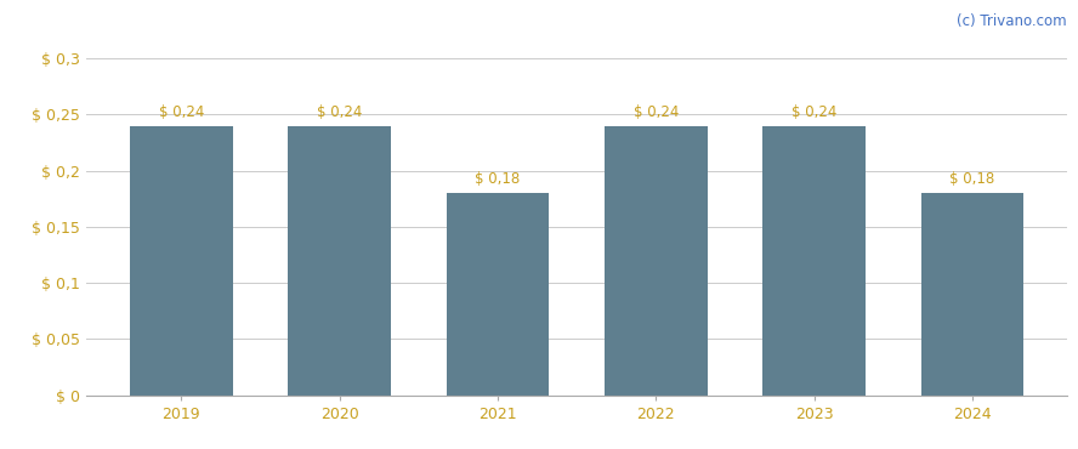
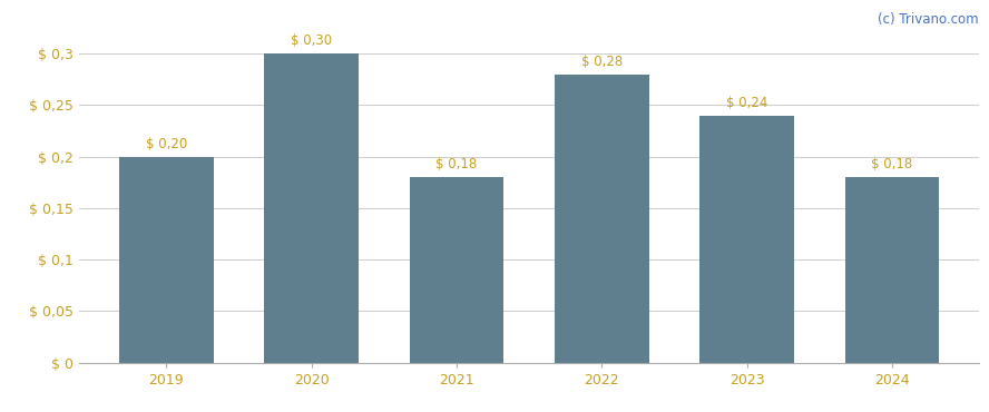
2019: 0,24 -> 0,20
2020: 0,24 -> 0,30
2022: 0,24 -> 0,28
